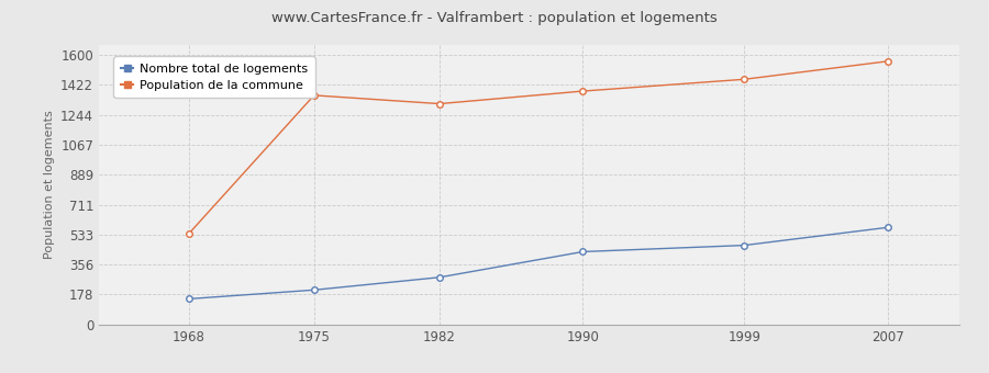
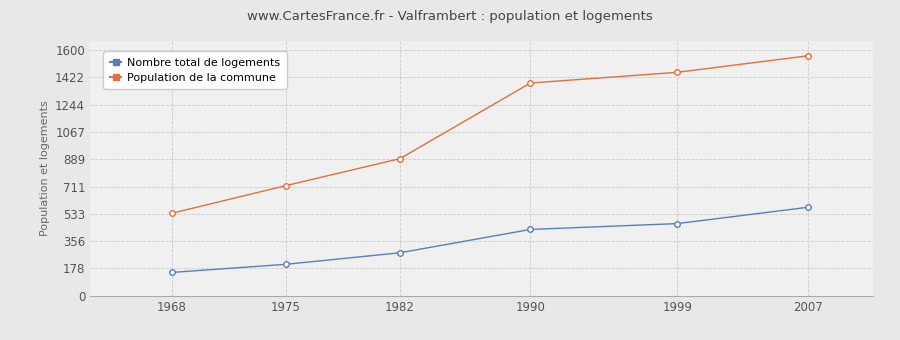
Population de la commune/1975: 1360 -> 720
Population de la commune/1982: 1310 -> 890
